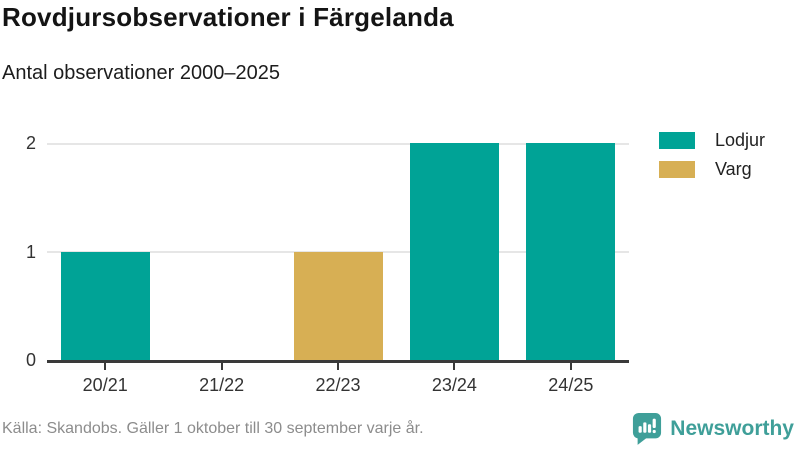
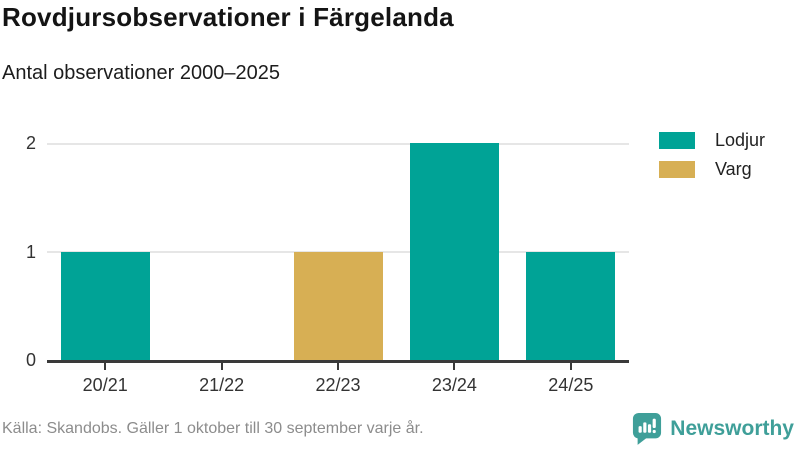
Lodjur/24/25: 2 -> 1
